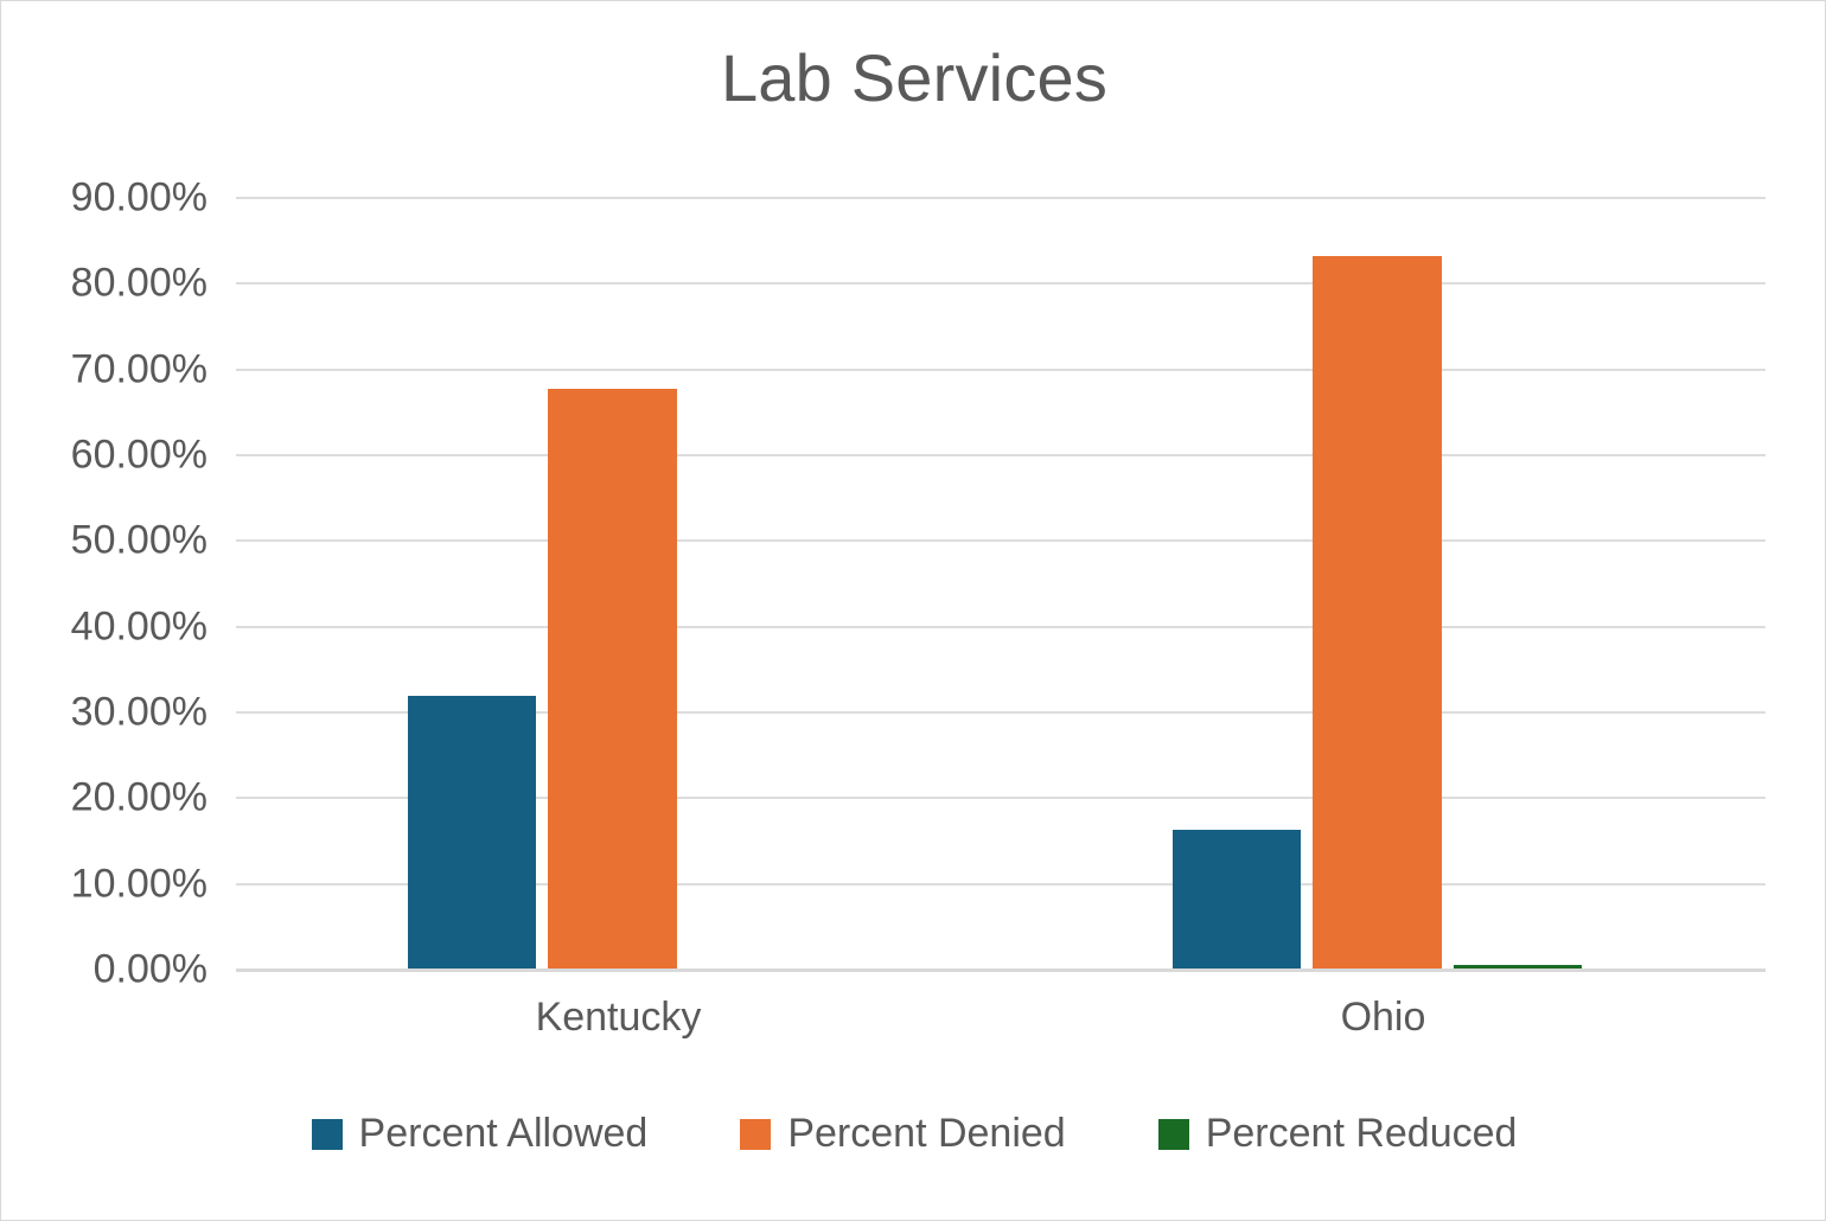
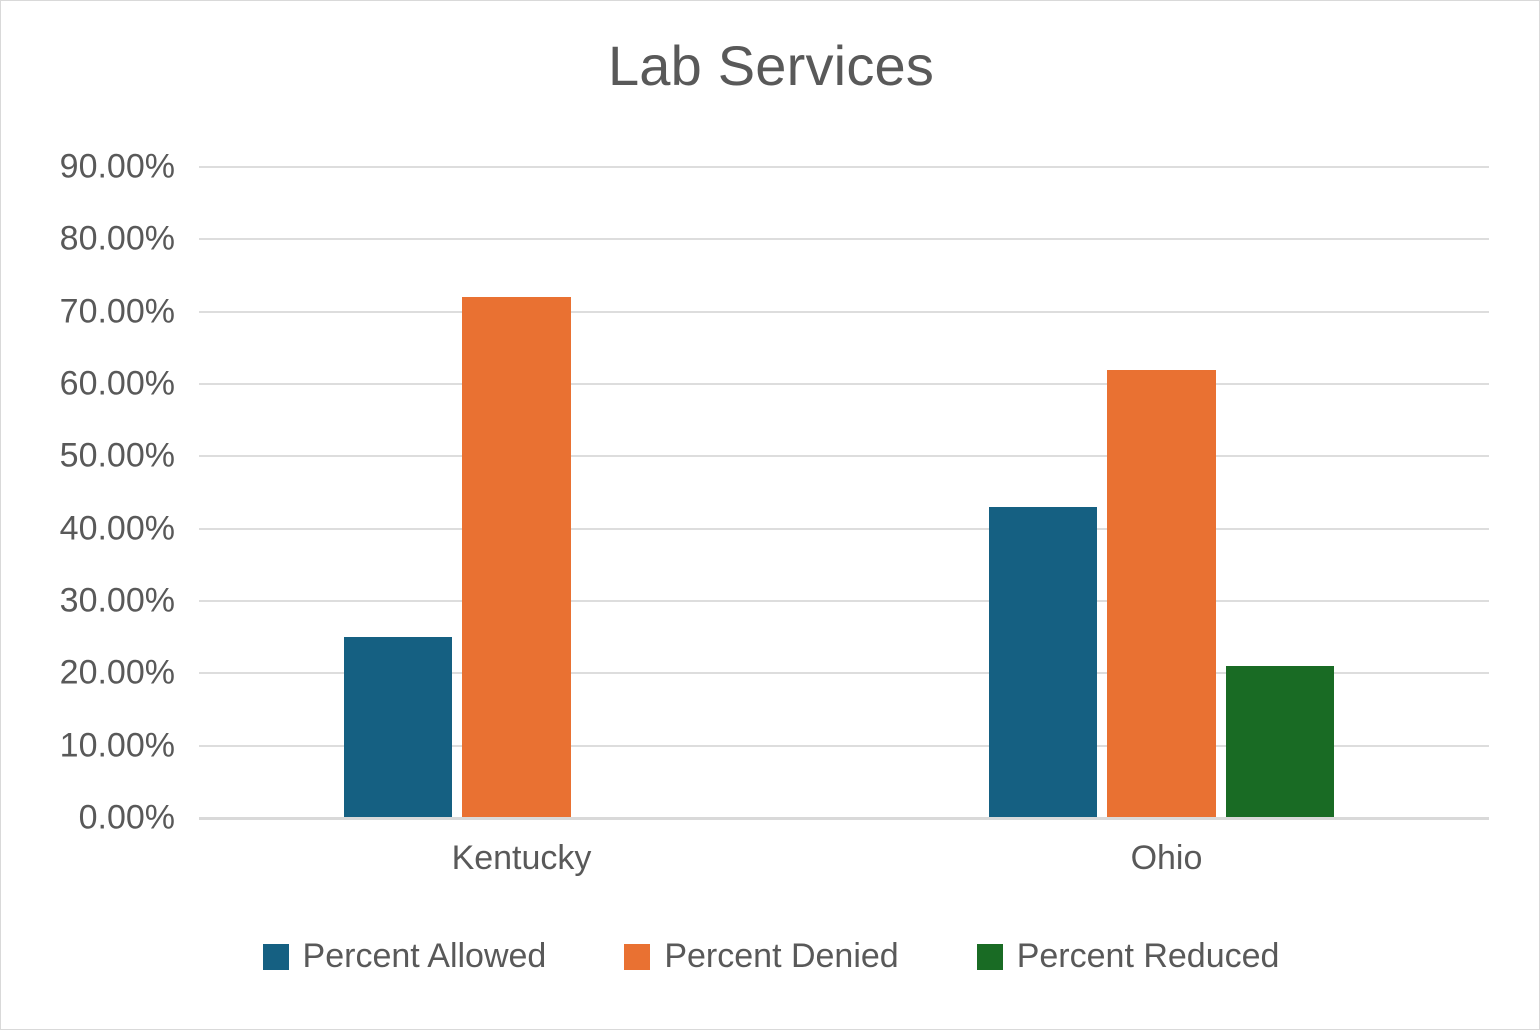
Percent Allowed/Kentucky: 32% -> 25%
Percent Denied/Kentucky: 68% -> 72%
Percent Allowed/Ohio: 16% -> 43%
Percent Denied/Ohio: 83% -> 62%
Percent Reduced/Ohio: 1% -> 21%
